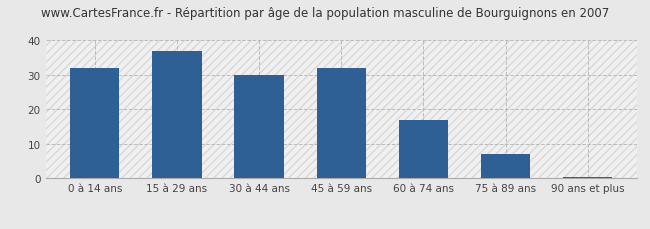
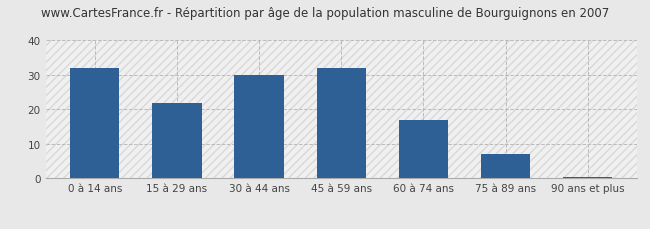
15 à 29 ans: 37.0 -> 22.0
